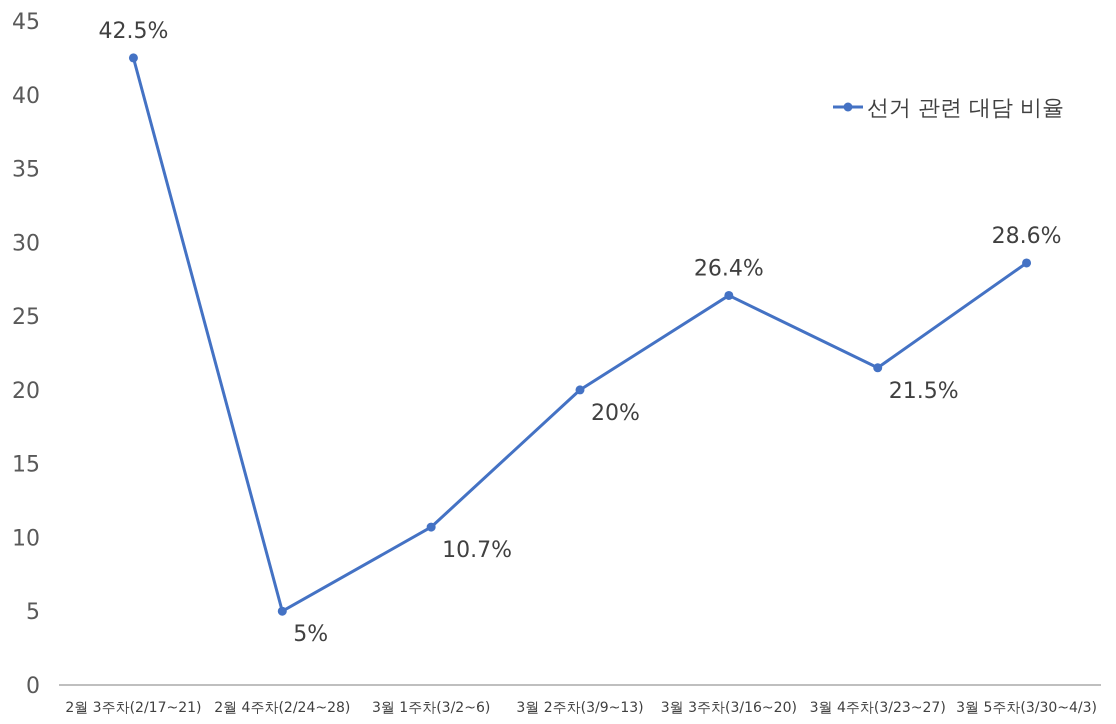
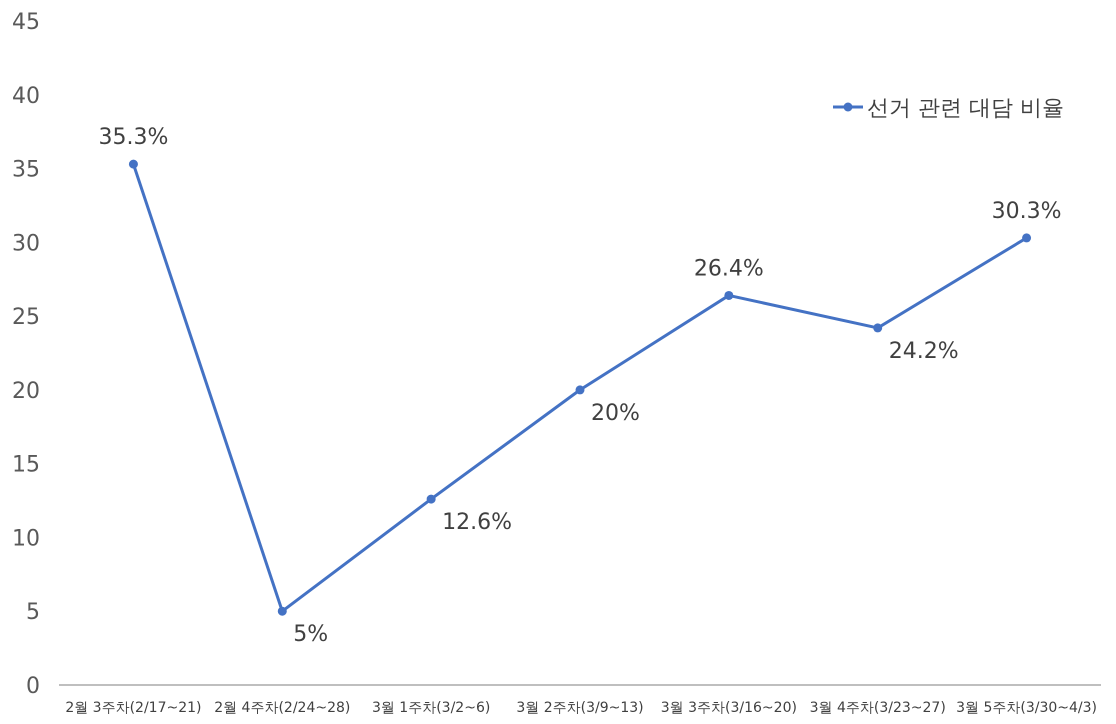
2월 3주차(2/17~21): 42.5% -> 35.3%
3월 1주차(3/2~6): 10.7% -> 12.6%
3월 4주차(3/23~27): 21.5% -> 24.2%
3월 5주차(3/30~4/3): 28.6% -> 30.3%
